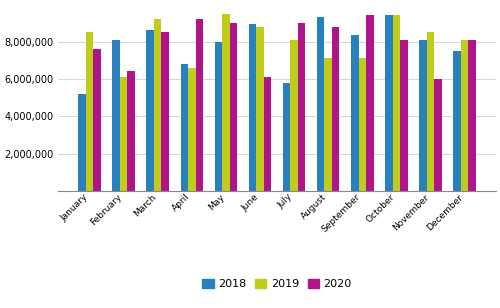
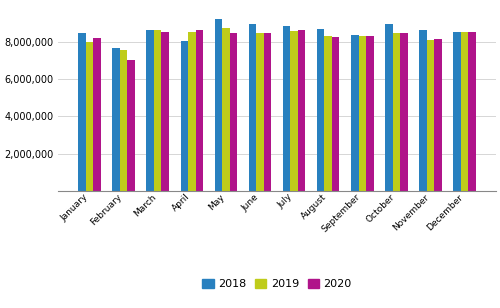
2018/January: 5,200,000 -> 8,400,000
2019/January: 8,500,000 -> 8,000,000
2020/January: 7,600,000 -> 8,200,000
2018/February: 8,100,000 -> 7,600,000
2019/February: 6,100,000 -> 7,600,000
2020/February: 6,400,000 -> 7,000,000
2019/March: 9,200,000 -> 8,600,000
2018/April: 6,800,000 -> 8,000,000
2019/April: 6,600,000 -> 8,500,000
2020/April: 9,200,000 -> 8,600,000
2018/May: 8,000,000 -> 9,200,000
2019/May: 9,500,000 -> 8,800,000
2020/May: 9,000,000 -> 8,400,000
2019/June: 8,800,000 -> 8,400,000
2020/June: 6,100,000 -> 8,400,000
2018/July: 5,800,000 -> 8,800,000
2019/July: 8,100,000 -> 8,600,000
2020/July: 9,000,000 -> 8,600,000
2018/August: 9,300,000 -> 8,600,000
2019/August: 7,100,000 -> 8,300,000
2020/August: 8,800,000 -> 8,200,000
2019/September: 7,100,000 -> 8,300,000
2020/September: 9,400,000 -> 8,300,000
2018/October: 9,400,000 -> 9,000,000
2019/October: 9,400,000 -> 8,400,000
2020/October: 8,100,000 -> 8,400,000
2018/November: 8,100,000 -> 8,600,000
2019/November: 8,500,000 -> 8,100,000
2020/November: 6,000,000 -> 8,200,000
2018/December: 7,500,000 -> 8,500,000
2019/December: 8,100,000 -> 8,500,000
2020/December: 8,100,000 -> 8,500,000
